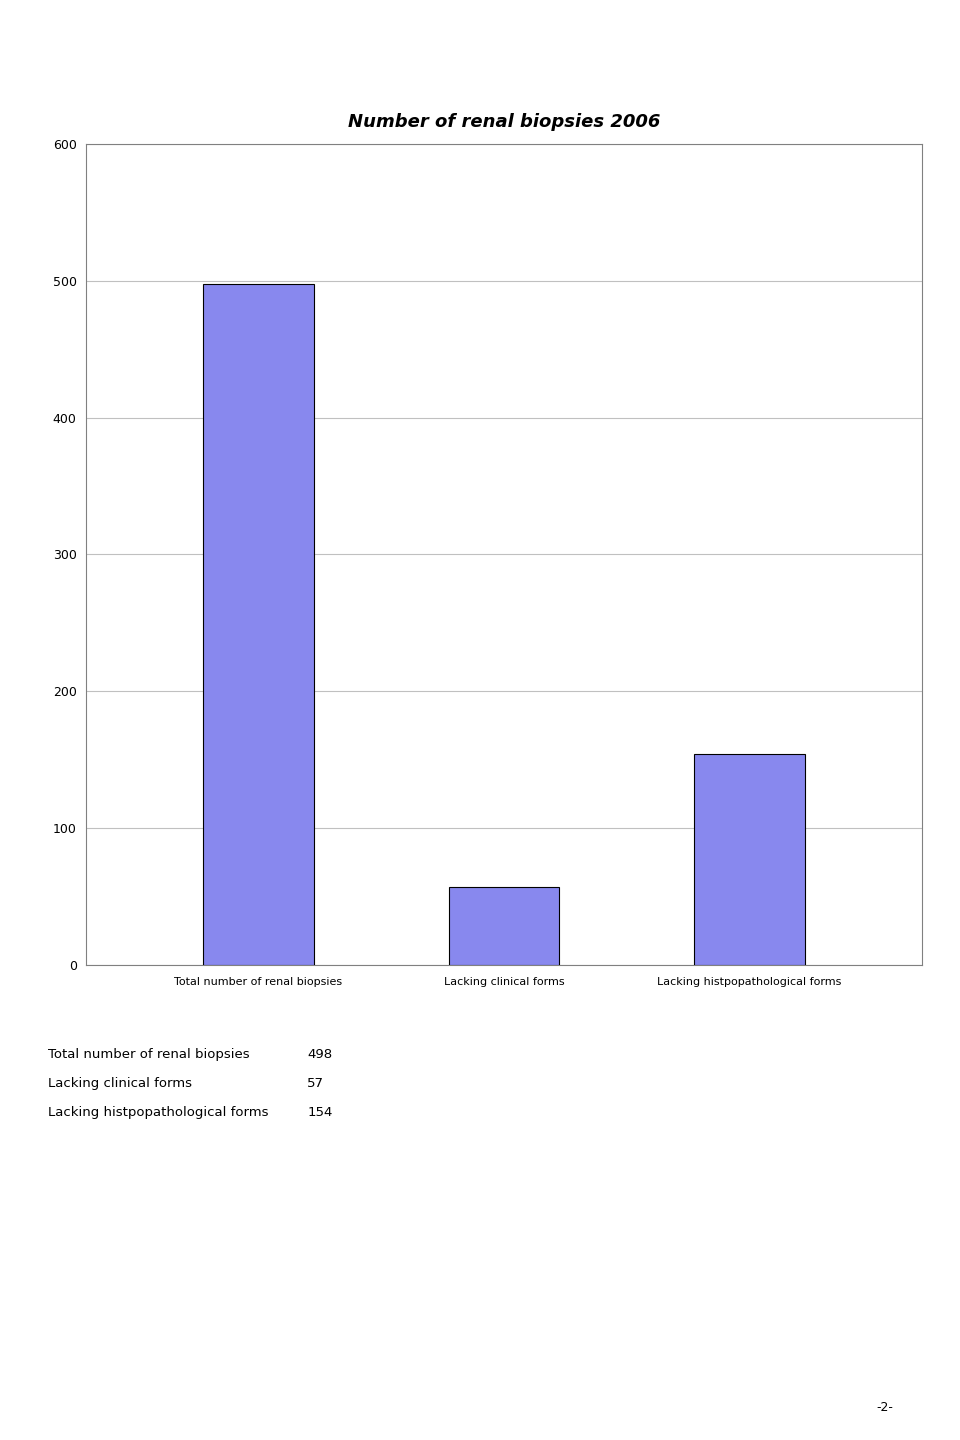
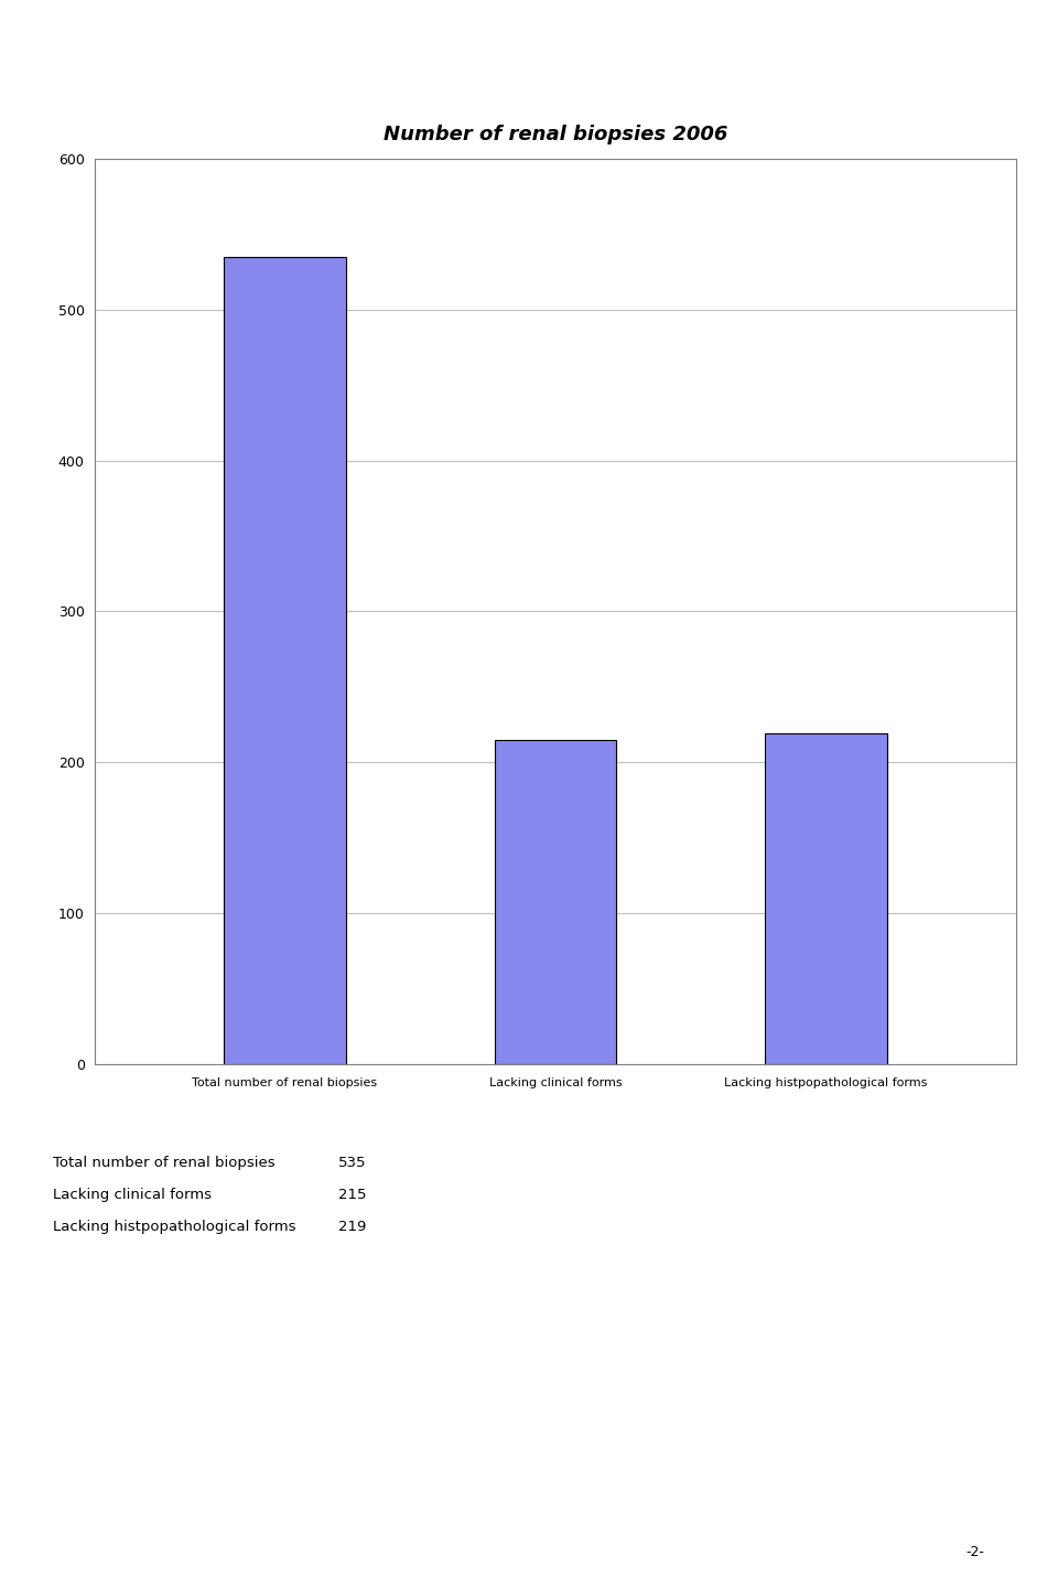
Total number of renal biopsies: 498 -> 535
Lacking clinical forms: 57 -> 215
Lacking histpopathological forms: 154 -> 219
